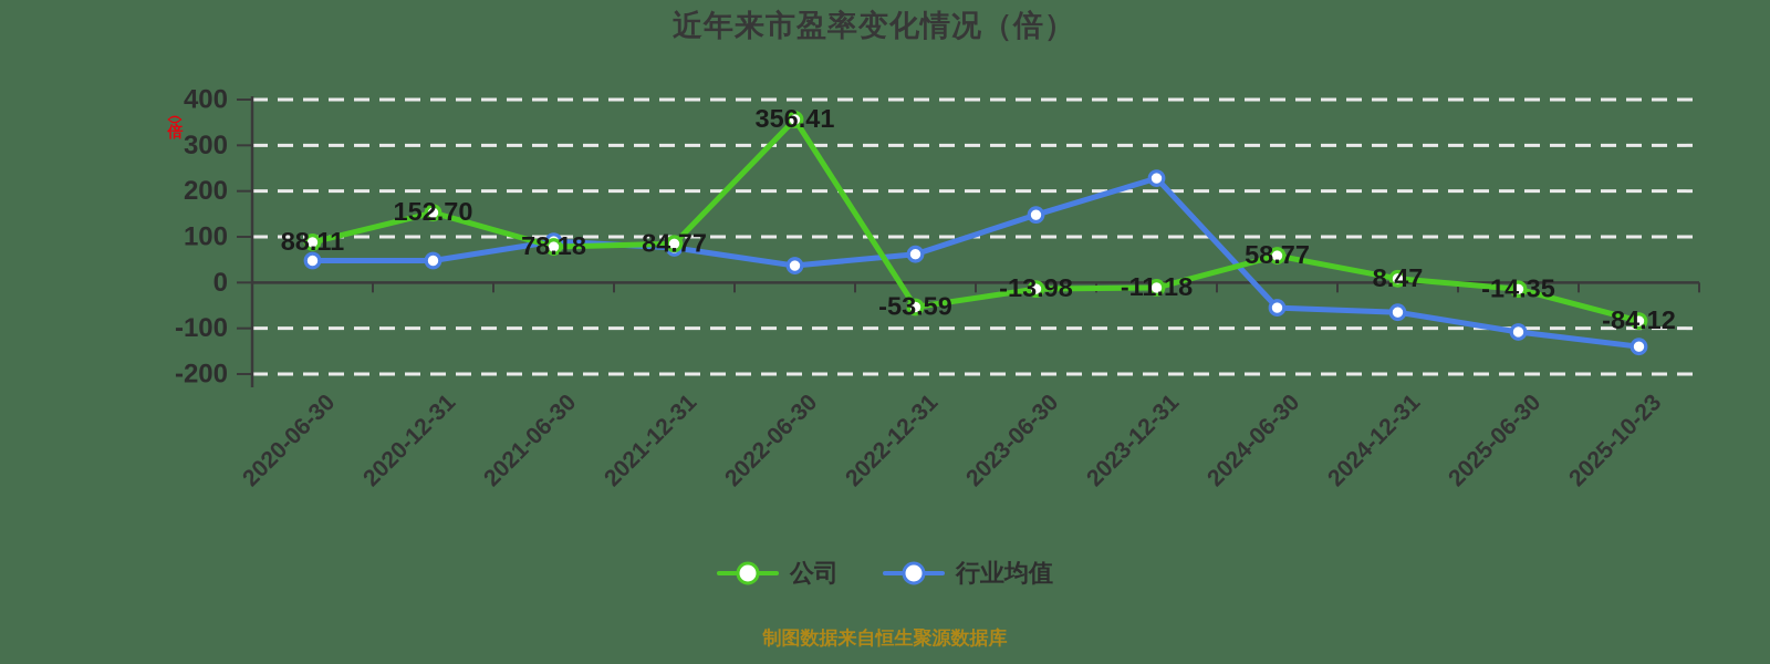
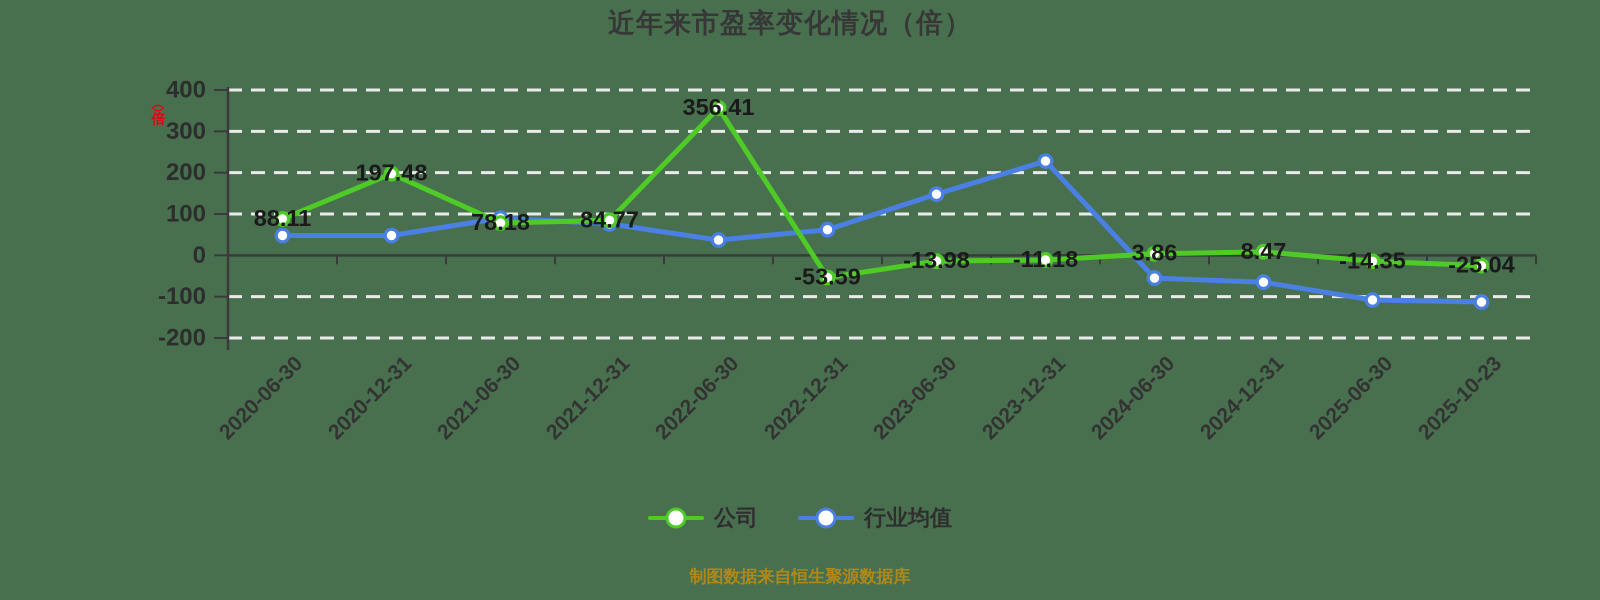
公司/2020-12-31: 152.70 -> 197.48
公司/2024-06-30: 58.77 -> 3.86
公司/2025-10-23: -84.12 -> -25.04
行业均值/2025-10-23: -140 -> -110
